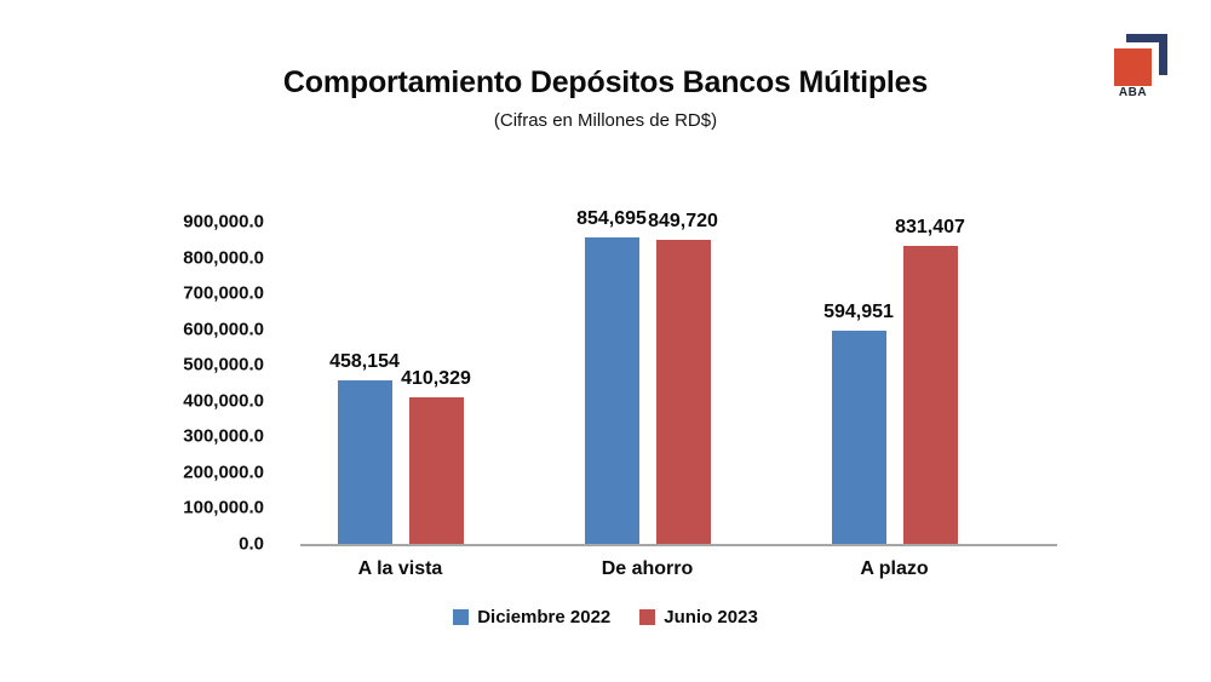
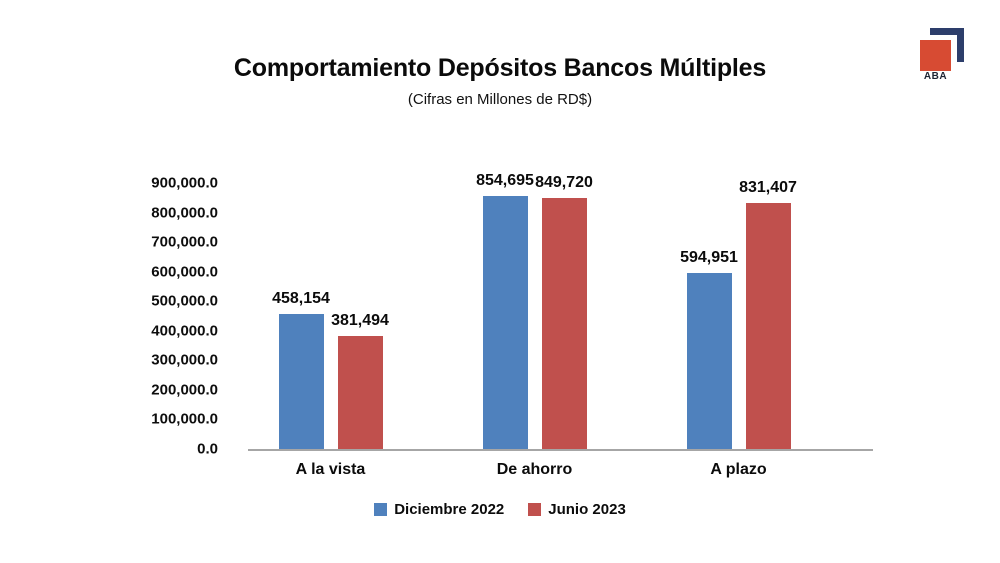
Junio 2023/A la vista: 410,329 -> 381,494
